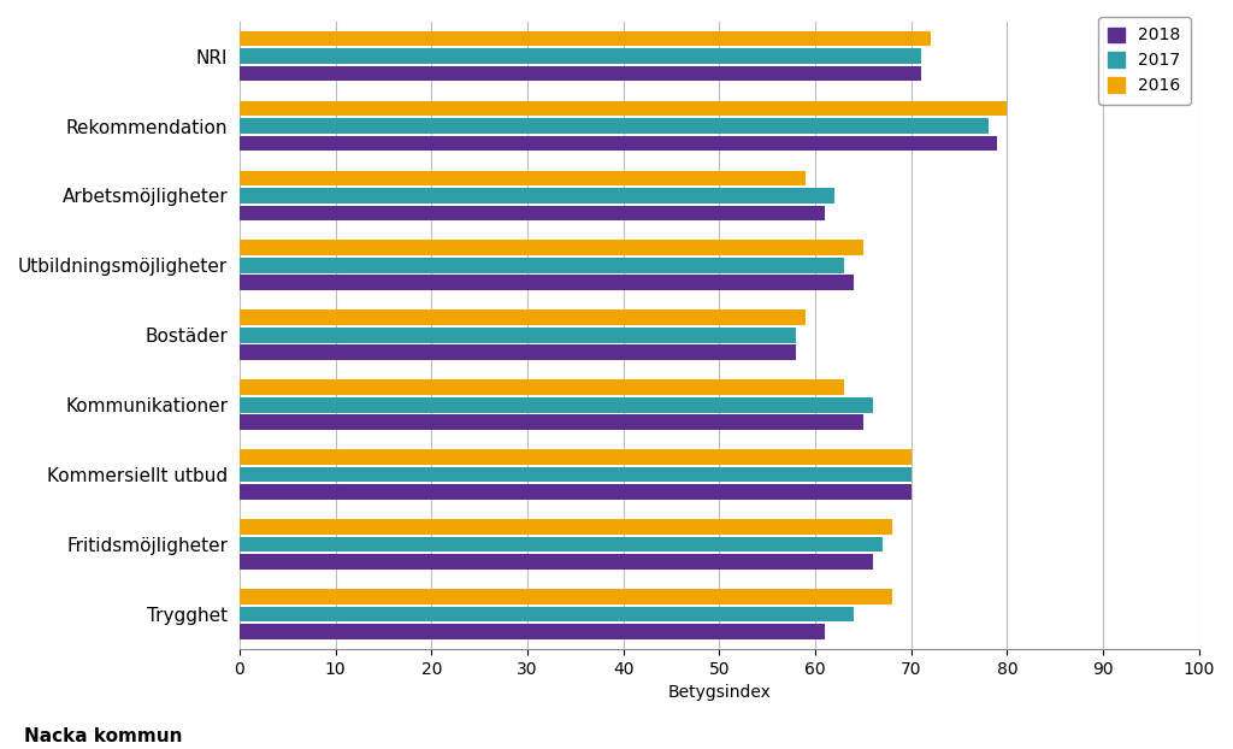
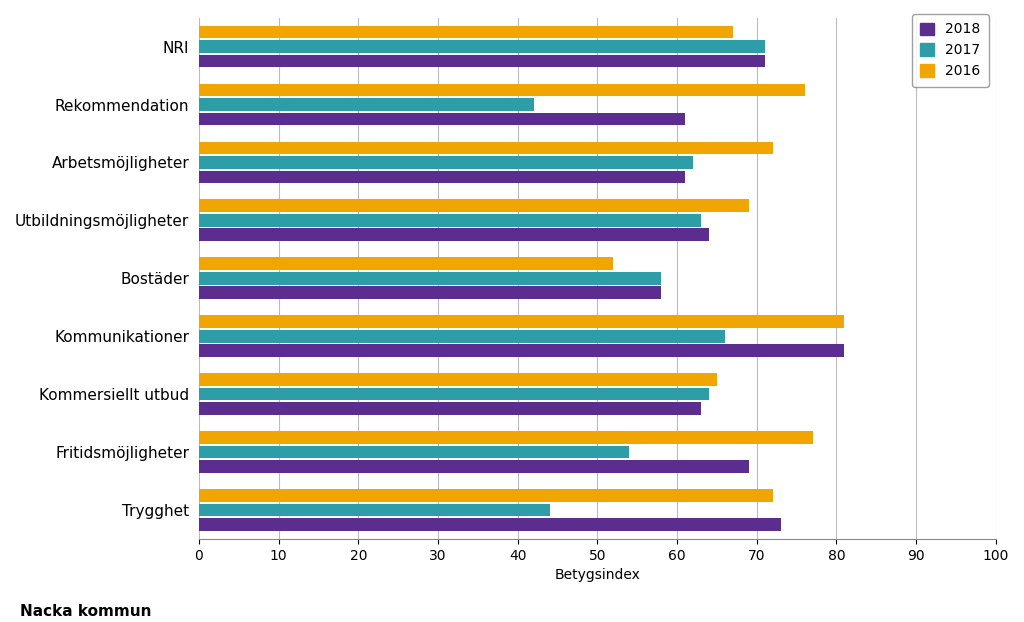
2016/NRI: 72 -> 67
2016/Rekommendation: 80 -> 76
2017/Rekommendation: 78 -> 42
2018/Rekommendation: 79 -> 61
2016/Arbetsmöjligheter: 59 -> 72
2016/Utbildningsmöjligheter: 65 -> 69
2016/Bostäder: 59 -> 52
2016/Kommunikationer: 63 -> 81
2018/Kommunikationer: 65 -> 81
2016/Kommersiellt utbud: 70 -> 65
2017/Kommersiellt utbud: 70 -> 64
2018/Kommersiellt utbud: 70 -> 63
2016/Fritidsmöjligheter: 68 -> 77
2017/Fritidsmöjligheter: 67 -> 54
2018/Fritidsmöjligheter: 66 -> 69
2016/Trygghet: 68 -> 72
2017/Trygghet: 64 -> 44
2018/Trygghet: 61 -> 73
